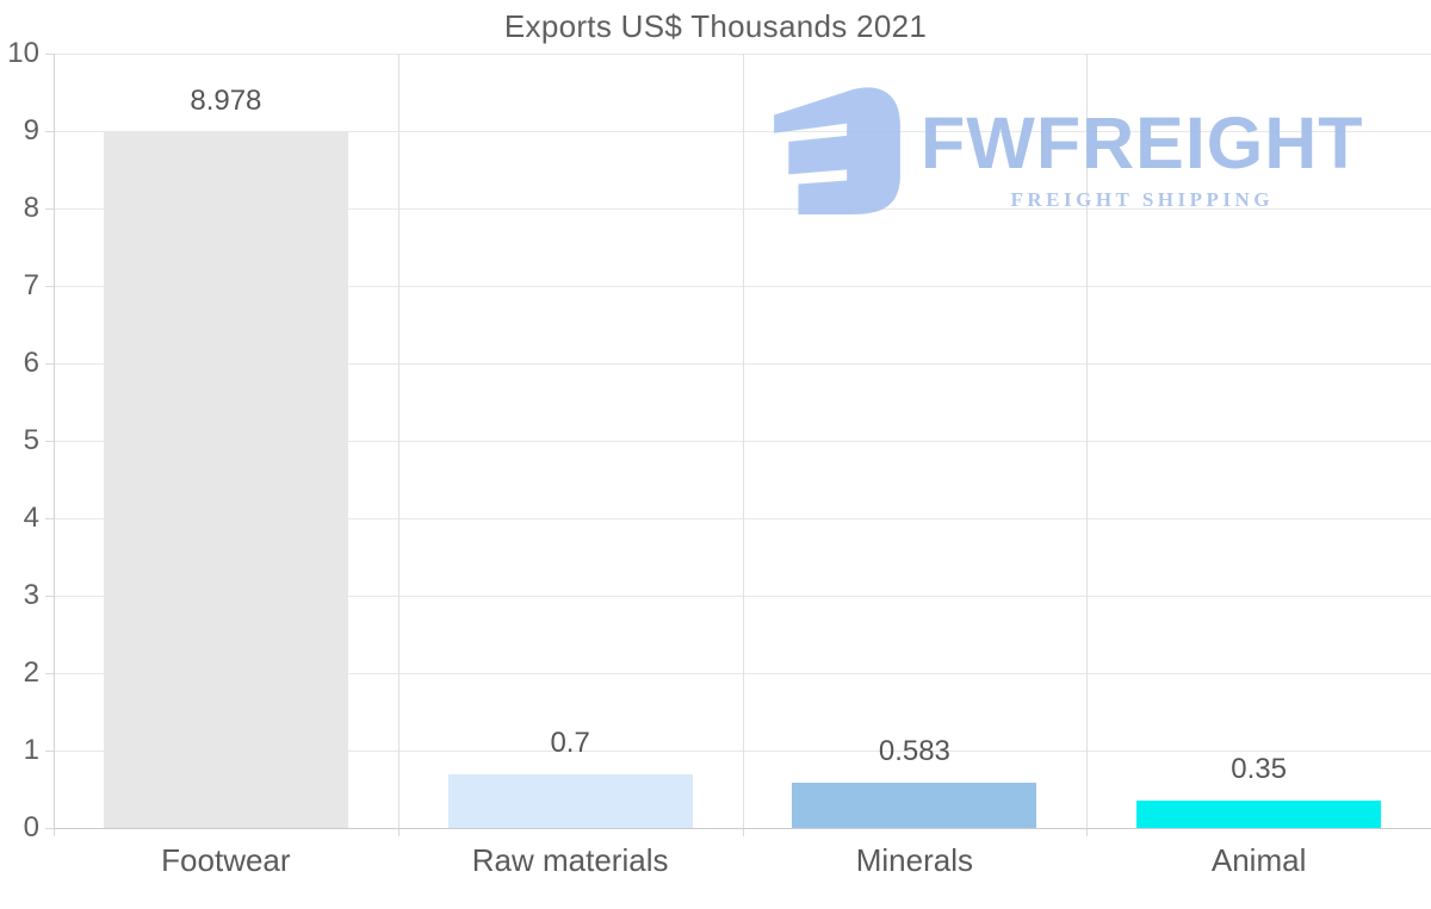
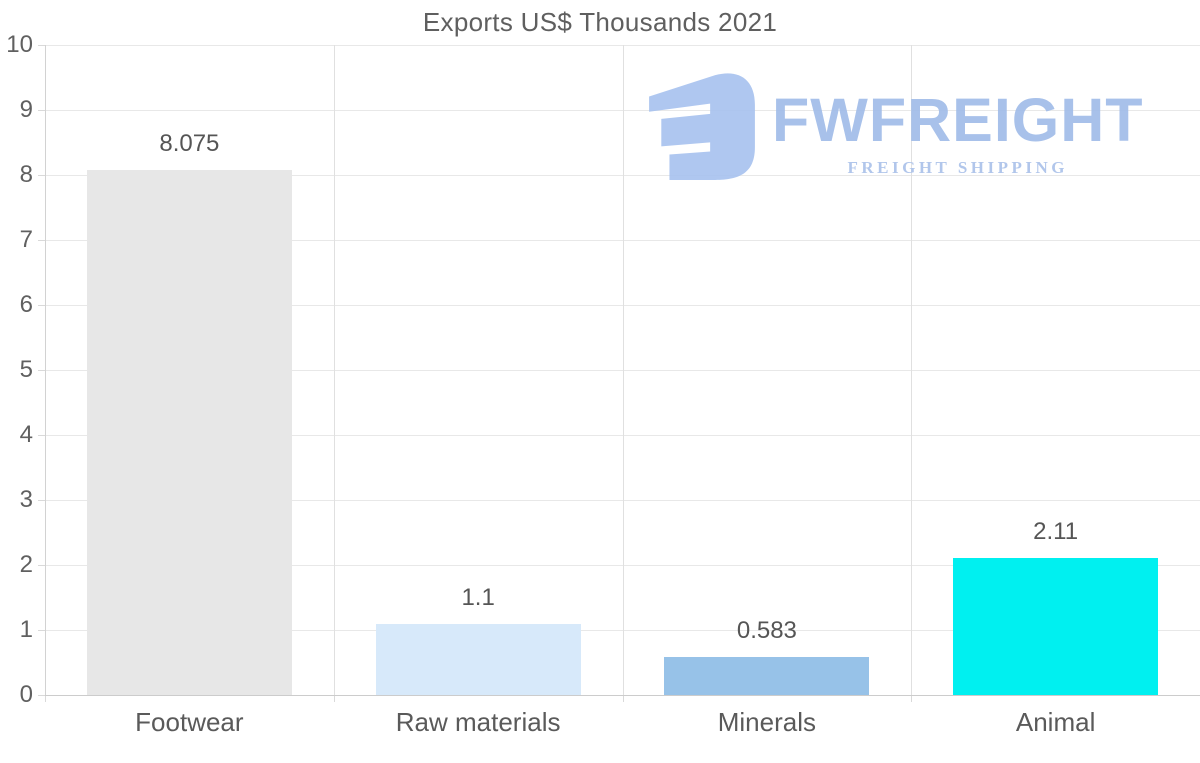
Footwear: 8.978 -> 8.075
Raw materials: 0.7 -> 1.1
Animal: 0.35 -> 2.11
